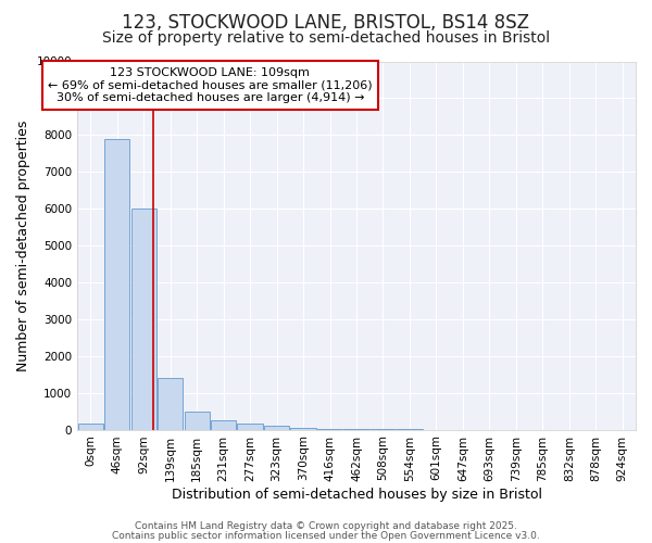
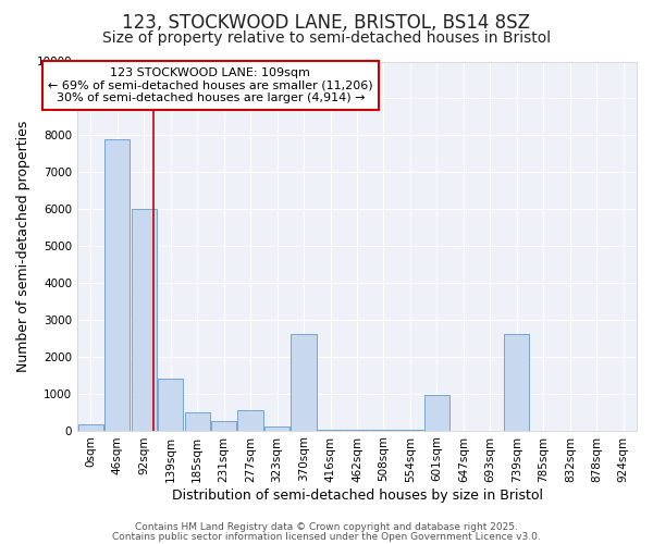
277sqm: 150 -> 550
370sqm: 50 -> 2600
601sqm: 0 -> 950
739sqm: 0 -> 2600
